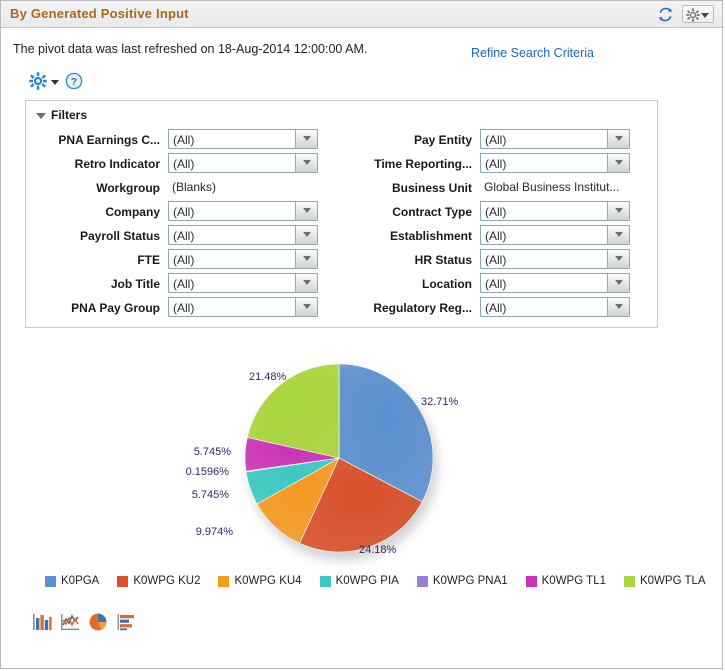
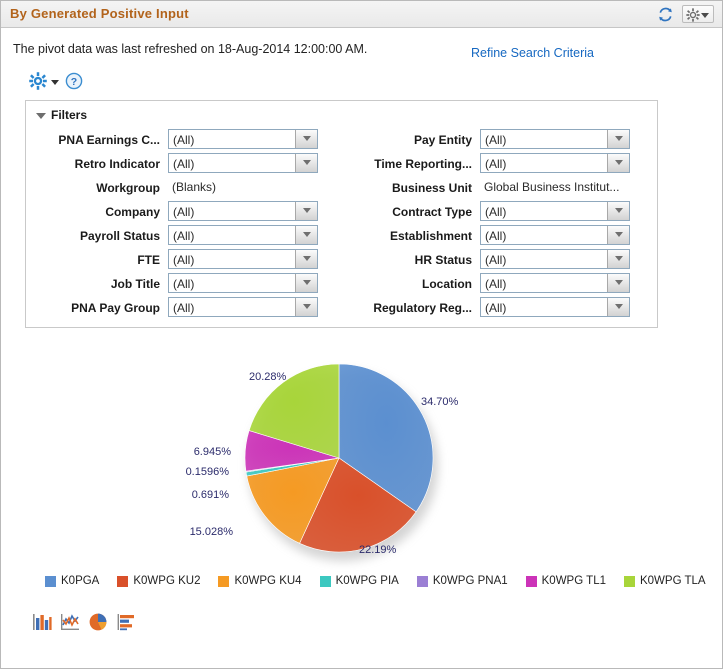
K0PGA: 32.71% -> 34.70%
K0WPG KU2: 24.18% -> 22.19%
K0WPG KU4: 9.974% -> 15.028%
K0WPG PIA: 5.745% -> 0.691%
K0WPG TL1: 5.745% -> 6.945%
K0WPG TLA: 21.48% -> 20.28%
